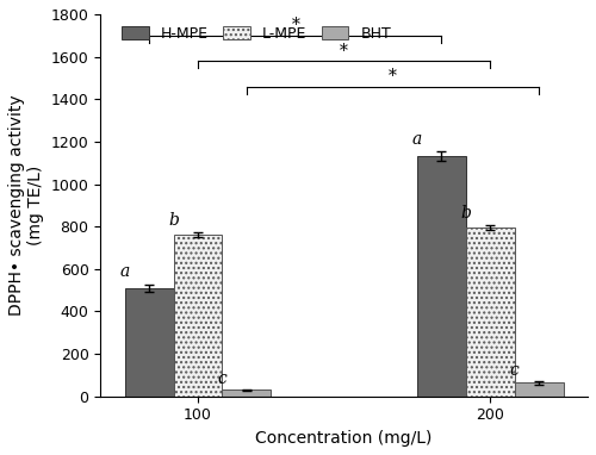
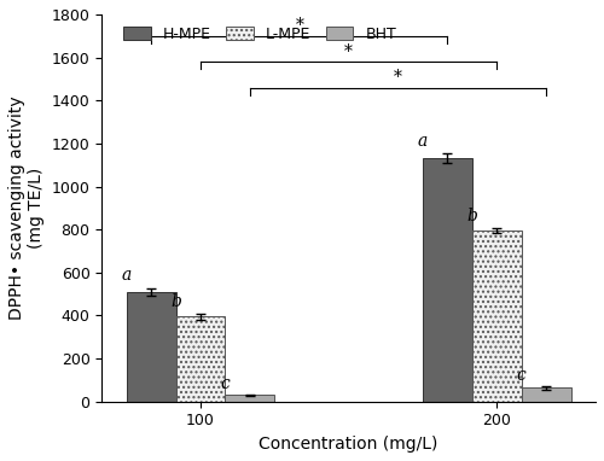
L-MPE/100: 760 -> 400
